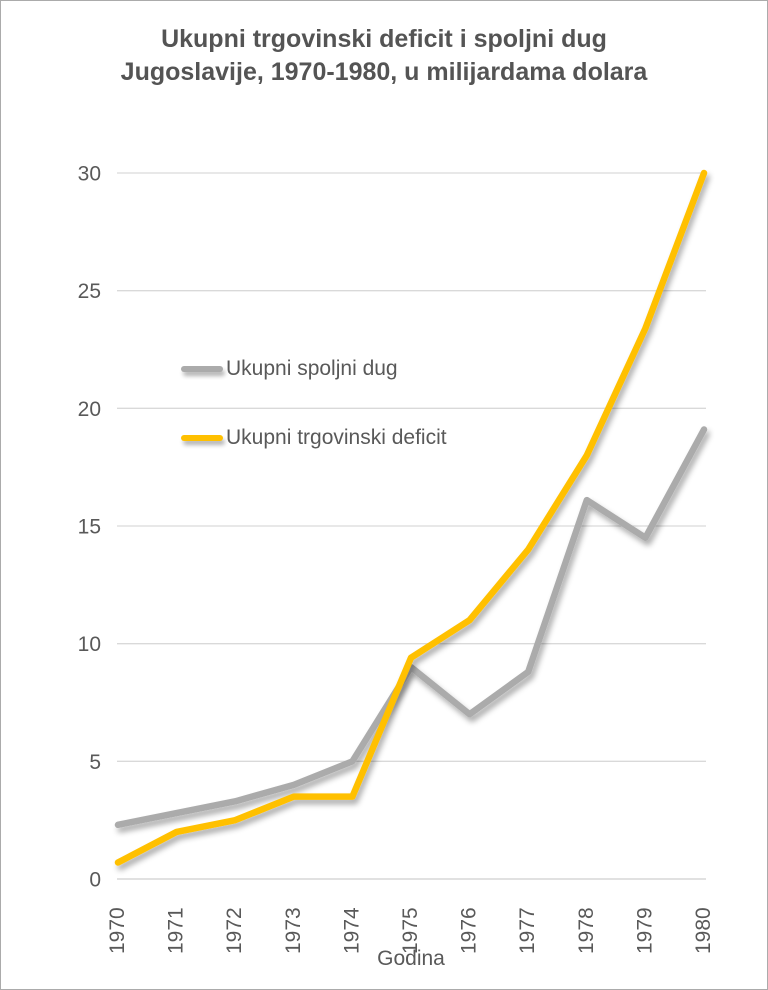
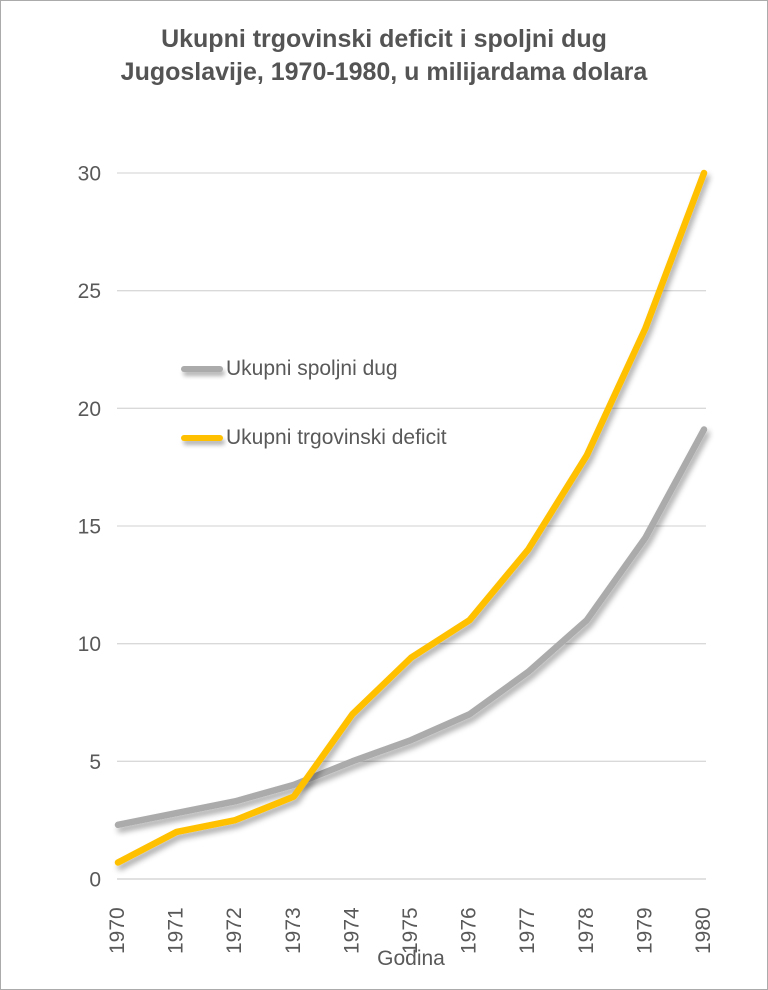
Ukupni trgovinski deficit/1974: 3.5 -> 7.0
Ukupni spoljni dug/1975: 9.0 -> 5.9
Ukupni spoljni dug/1978: 16.1 -> 11.0
